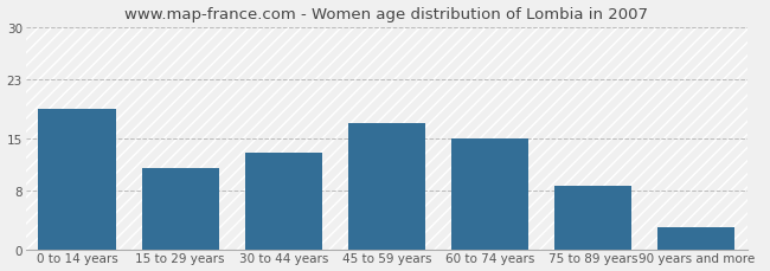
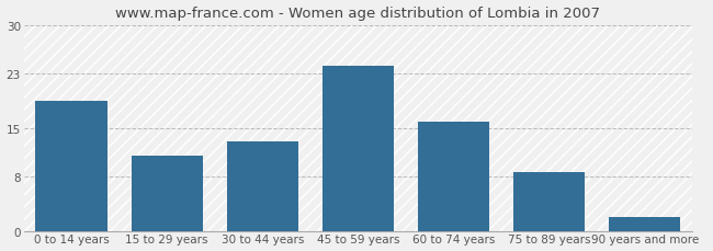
45 to 59 years: 17.0 -> 24.0
60 to 74 years: 15.0 -> 16.0
90 years and more: 3.0 -> 2.0
